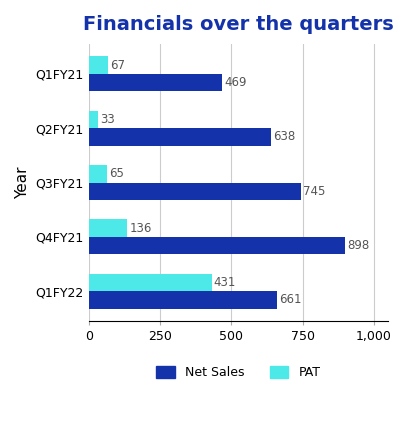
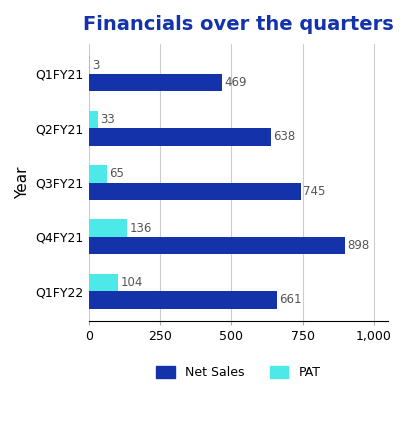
PAT/Q1FY21: 67 -> 3
PAT/Q1FY22: 431 -> 104
